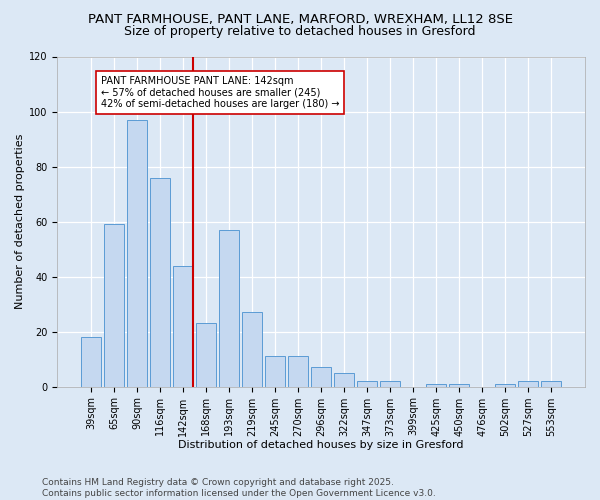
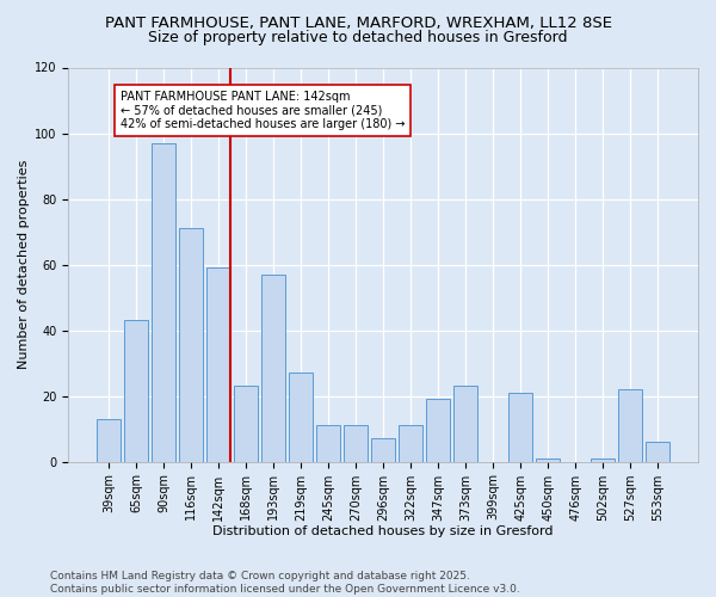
39sqm: 18 -> 13
65sqm: 59 -> 43
116sqm: 76 -> 71
142sqm: 44 -> 59
322sqm: 5 -> 11
347sqm: 2 -> 19
373sqm: 2 -> 23
425sqm: 1 -> 21
527sqm: 2 -> 22
553sqm: 2 -> 6
